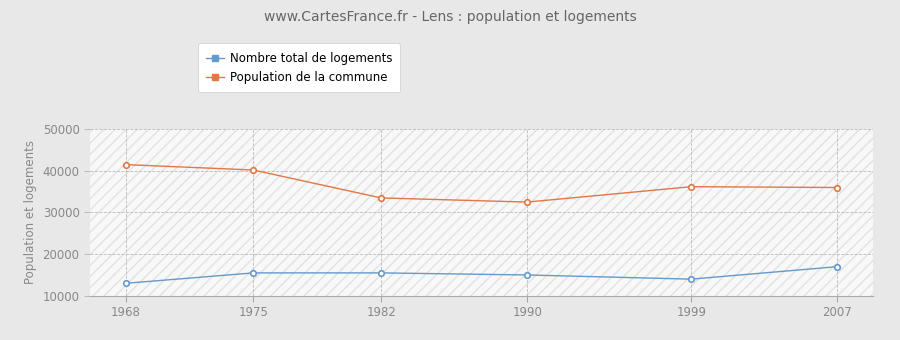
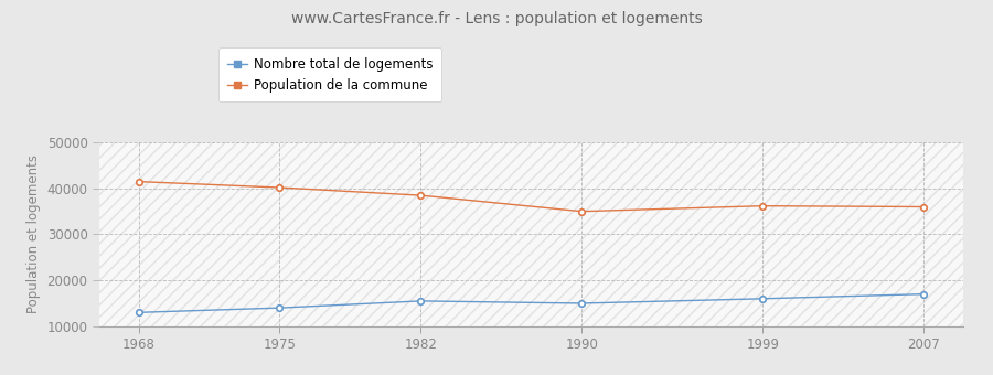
Nombre total de logements/1975: 15500 -> 14000
Population de la commune/1982: 33500 -> 38500
Population de la commune/1990: 32500 -> 35000
Nombre total de logements/1999: 14000 -> 16000
